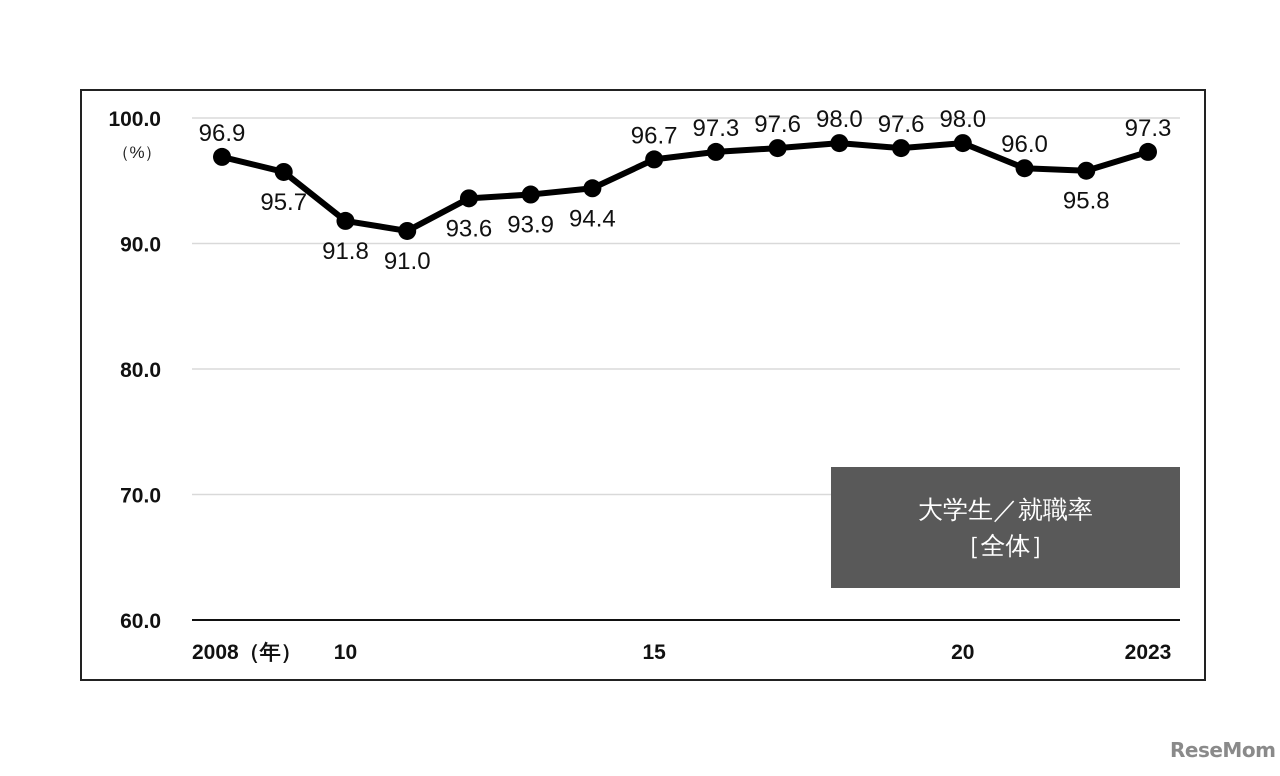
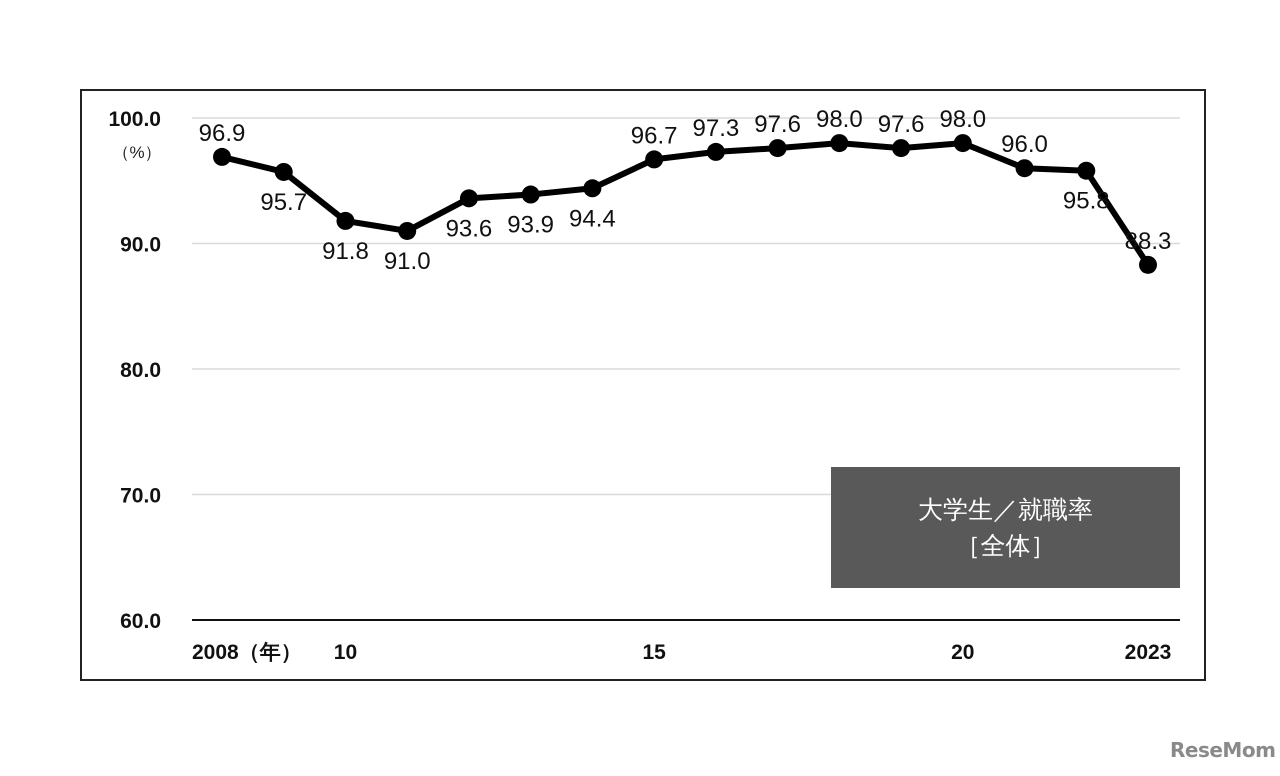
2023: 97.3 -> 88.3
